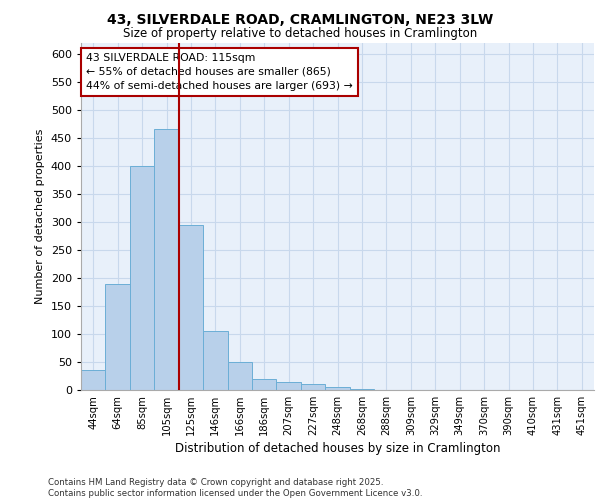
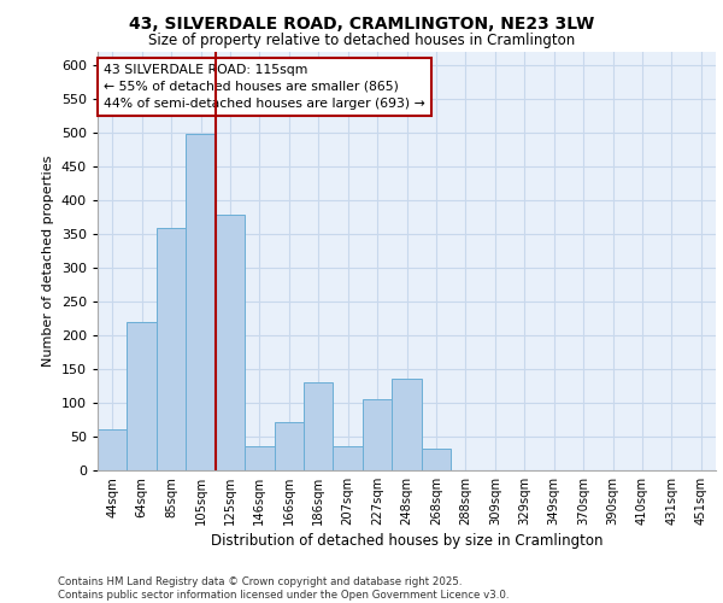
44sqm: 35 -> 60
64sqm: 190 -> 220
85sqm: 400 -> 358
105sqm: 465 -> 498
125sqm: 295 -> 378
146sqm: 105 -> 36
166sqm: 50 -> 72
186sqm: 20 -> 130
207sqm: 15 -> 36
227sqm: 10 -> 106
248sqm: 5 -> 136
268sqm: 1 -> 32
